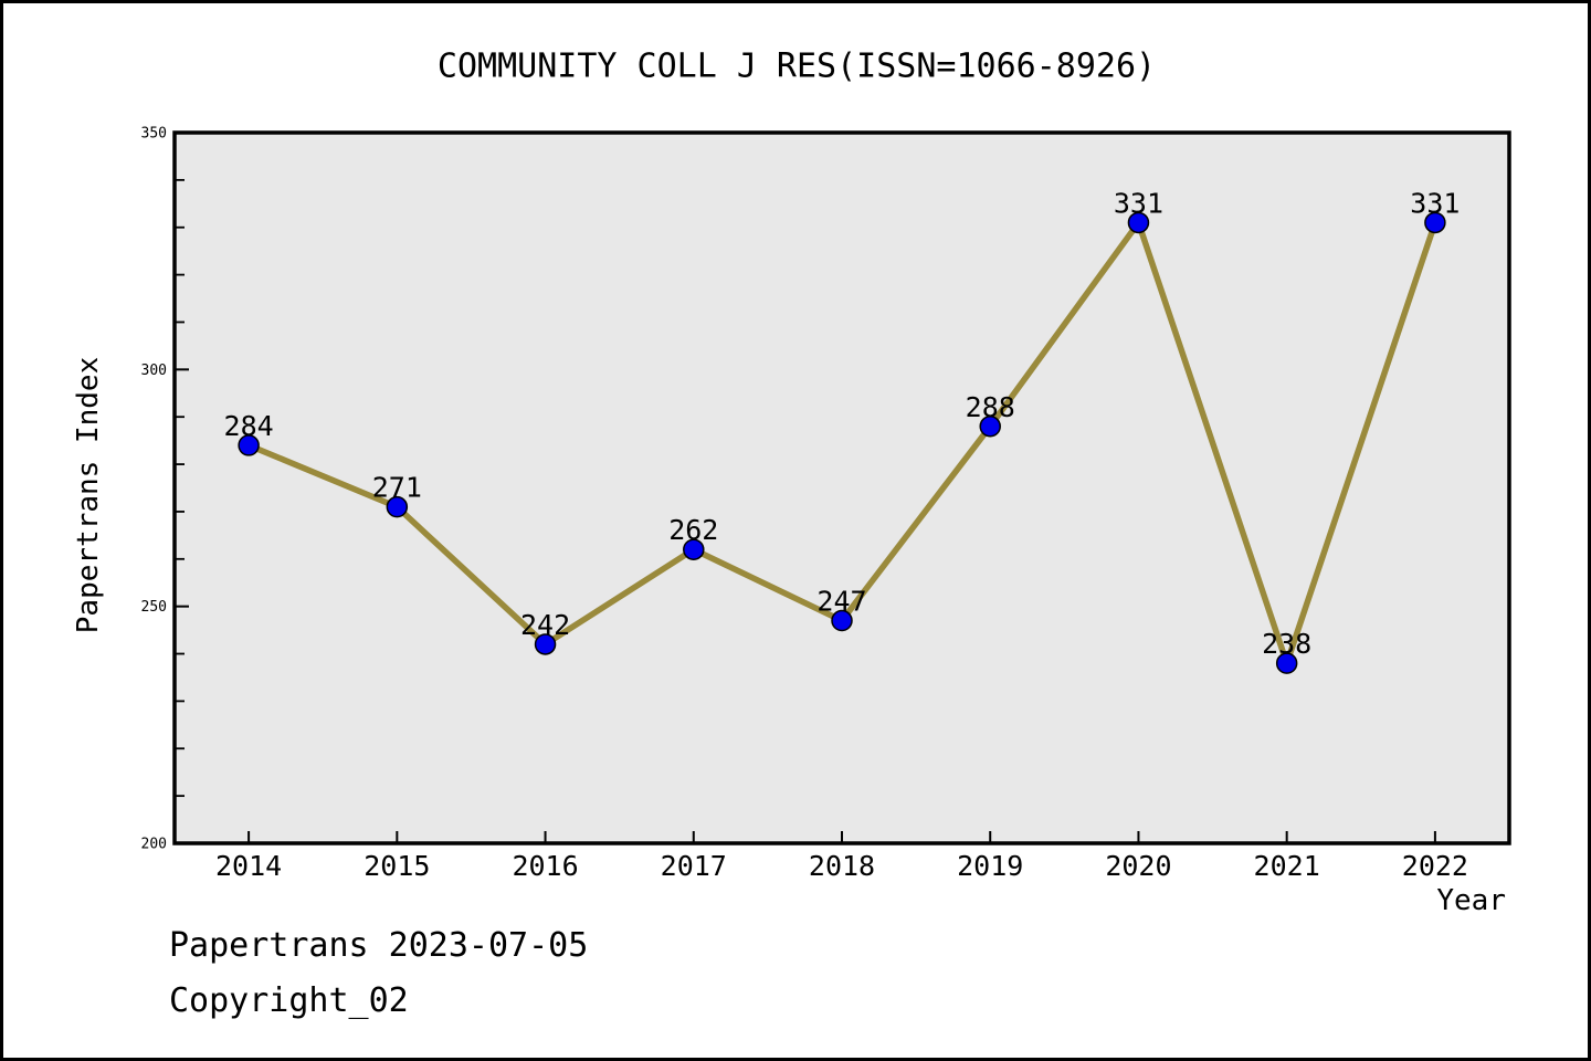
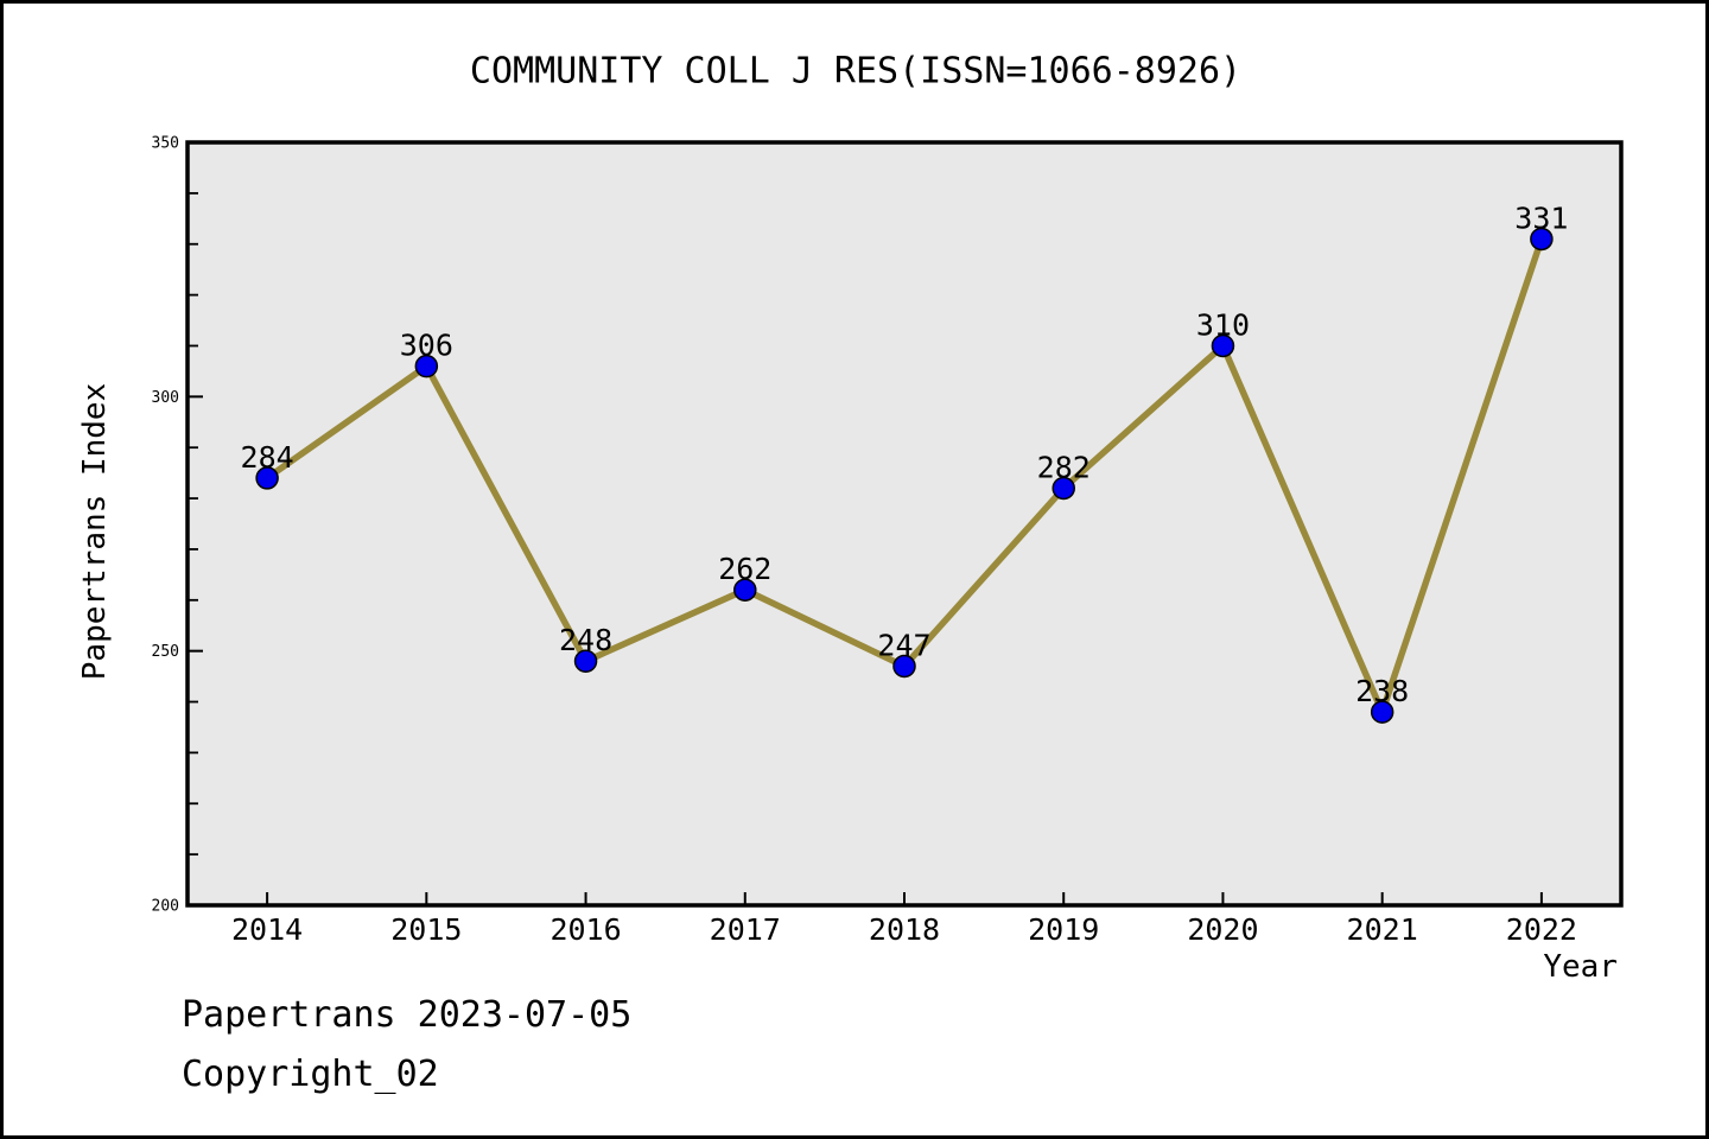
2015: 271 -> 306
2016: 242 -> 248
2019: 288 -> 282
2020: 331 -> 310
